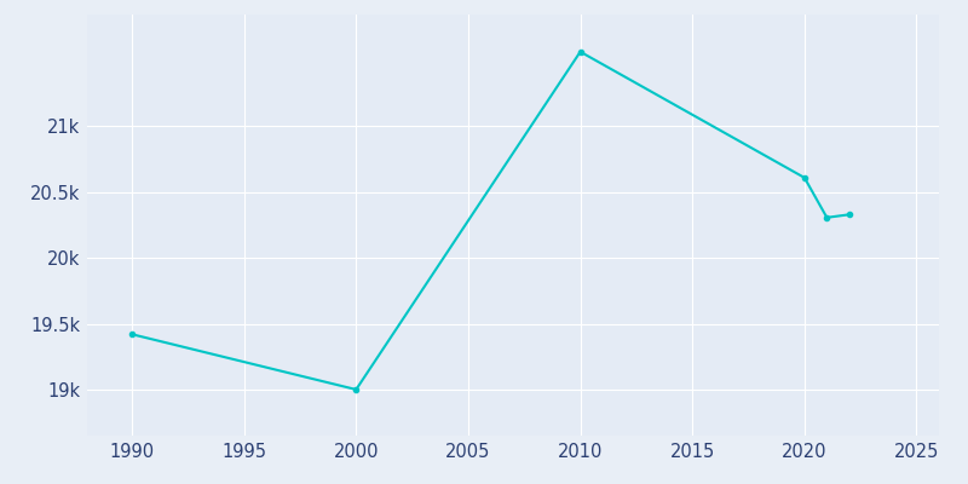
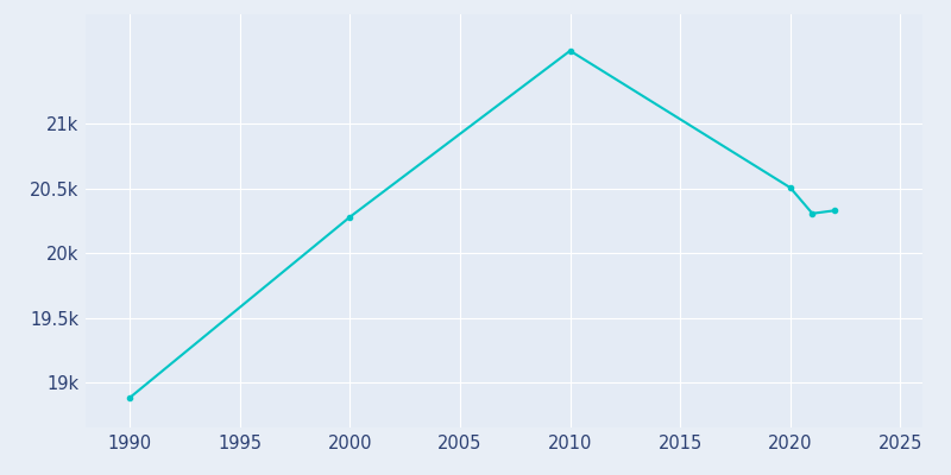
1990: 19.42k -> 18.88k
2000: 19.00k -> 20.28k
2020: 20.61k -> 20.51k
